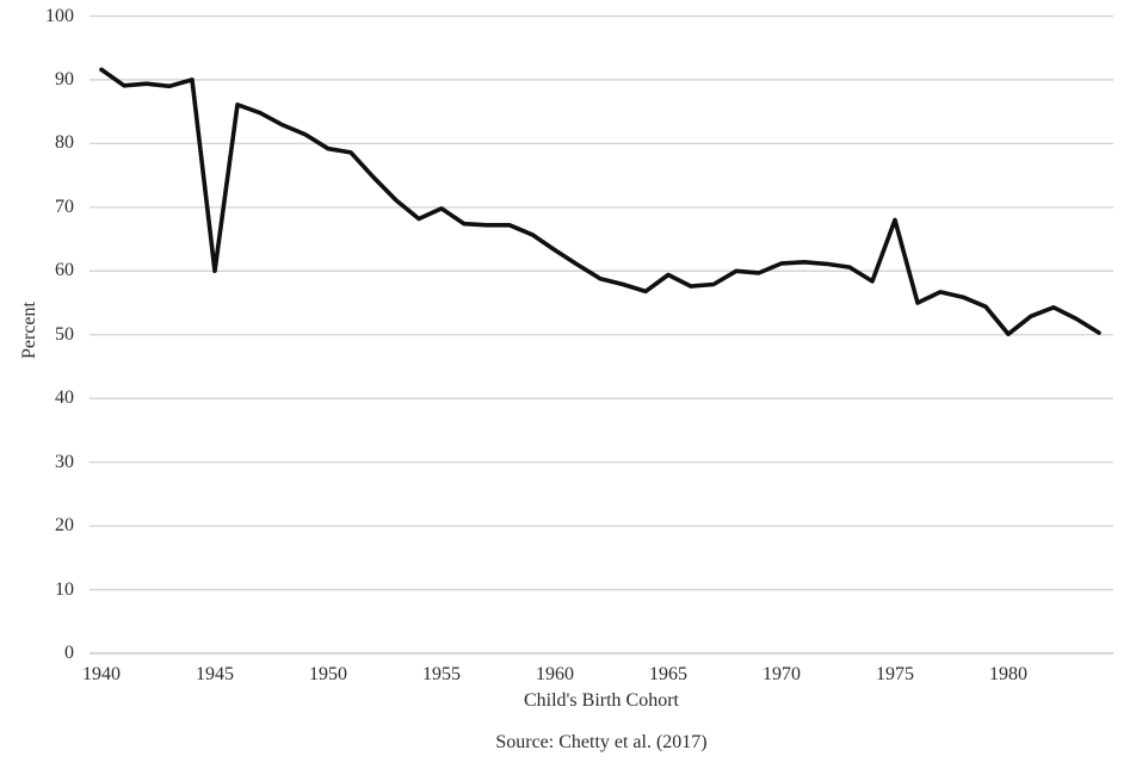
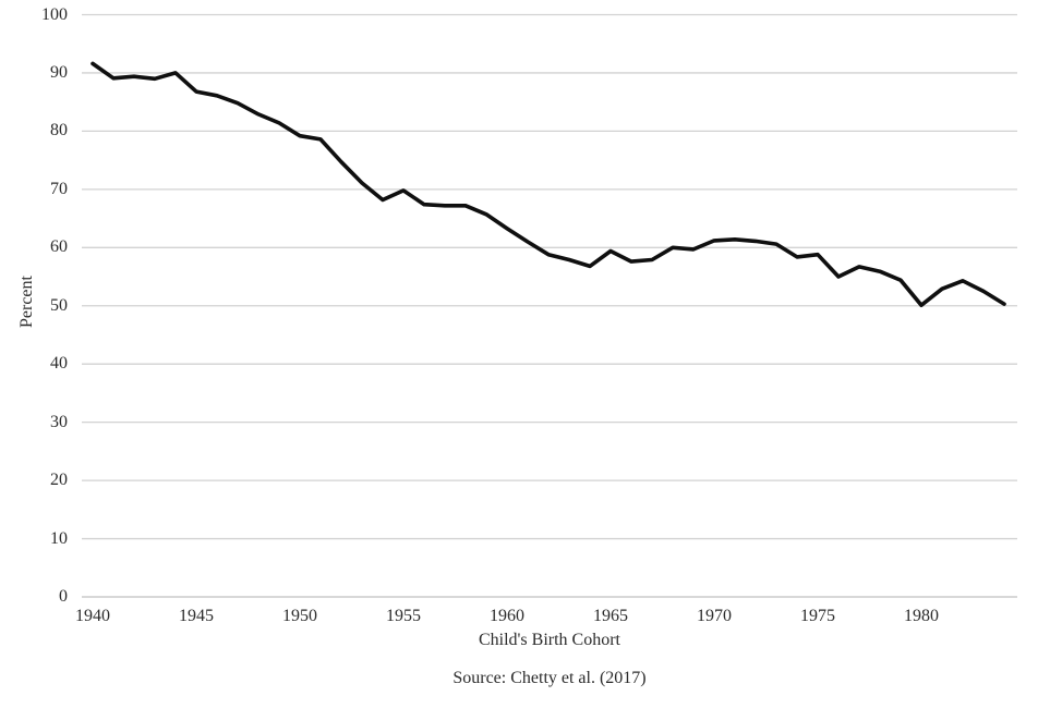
1945: 60 -> 87
1975: 68 -> 59
